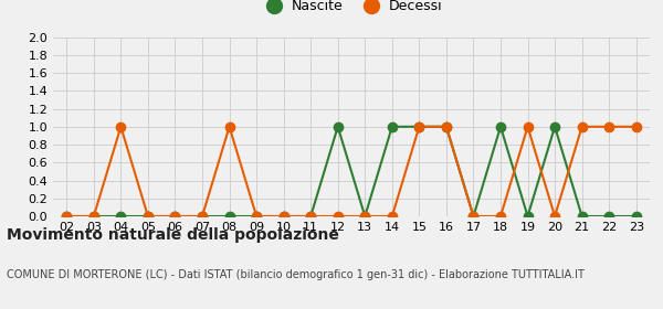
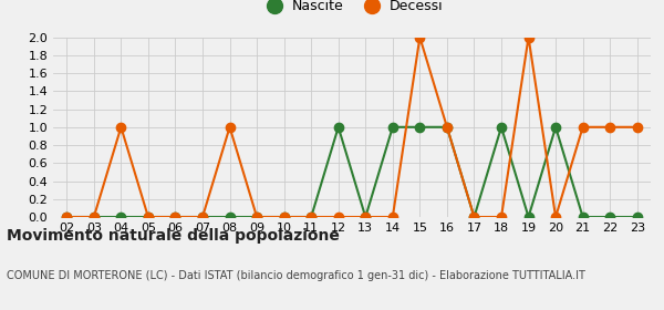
Decessi/15: 1 -> 2
Decessi/19: 1 -> 2
